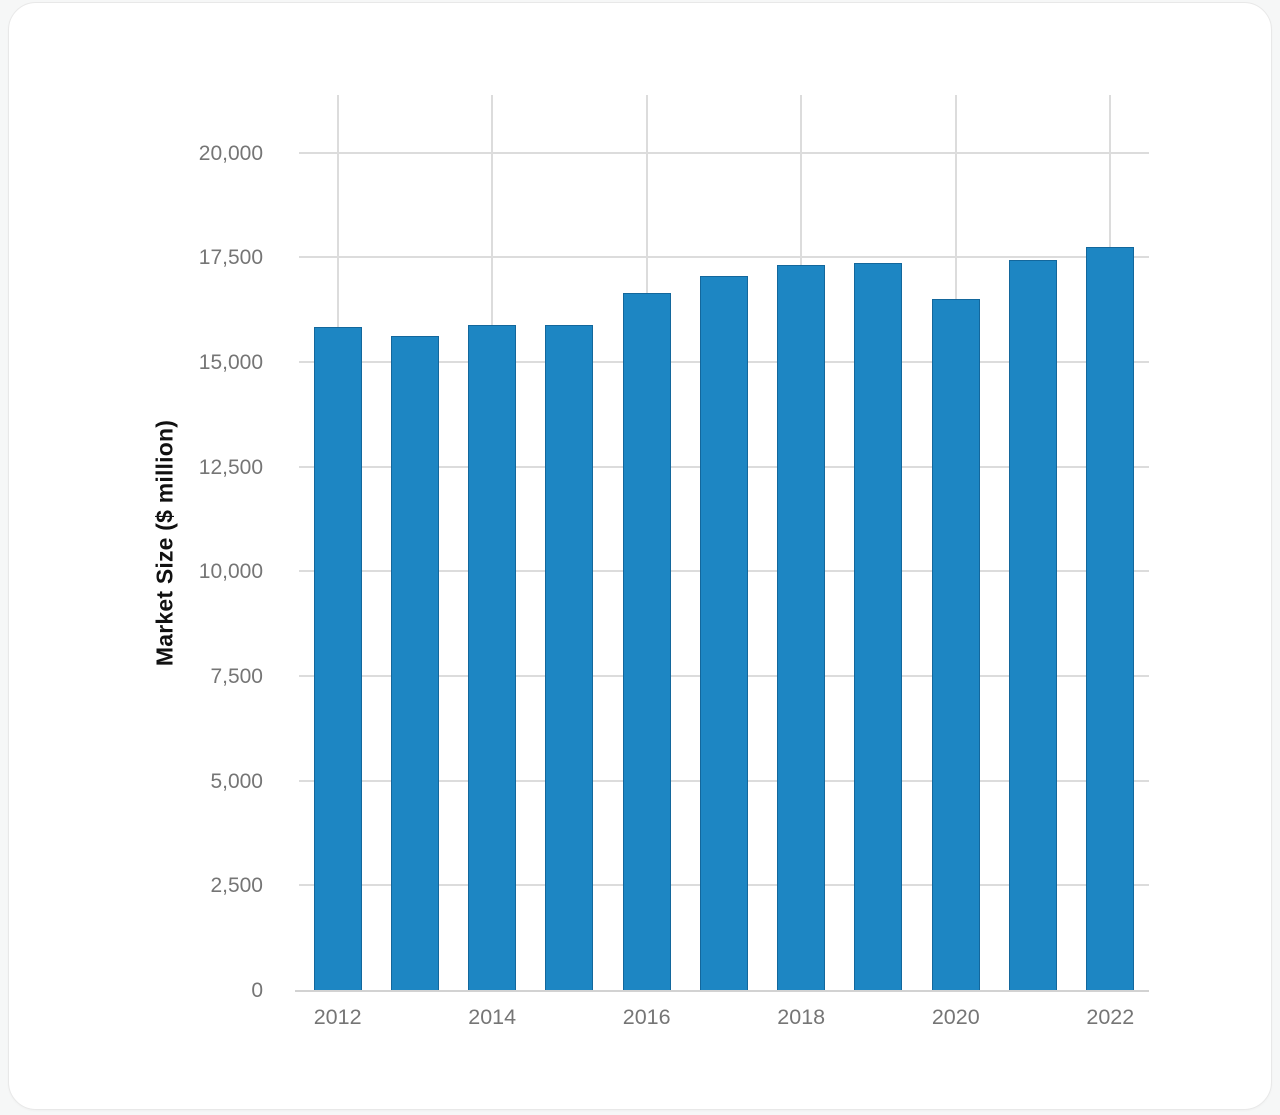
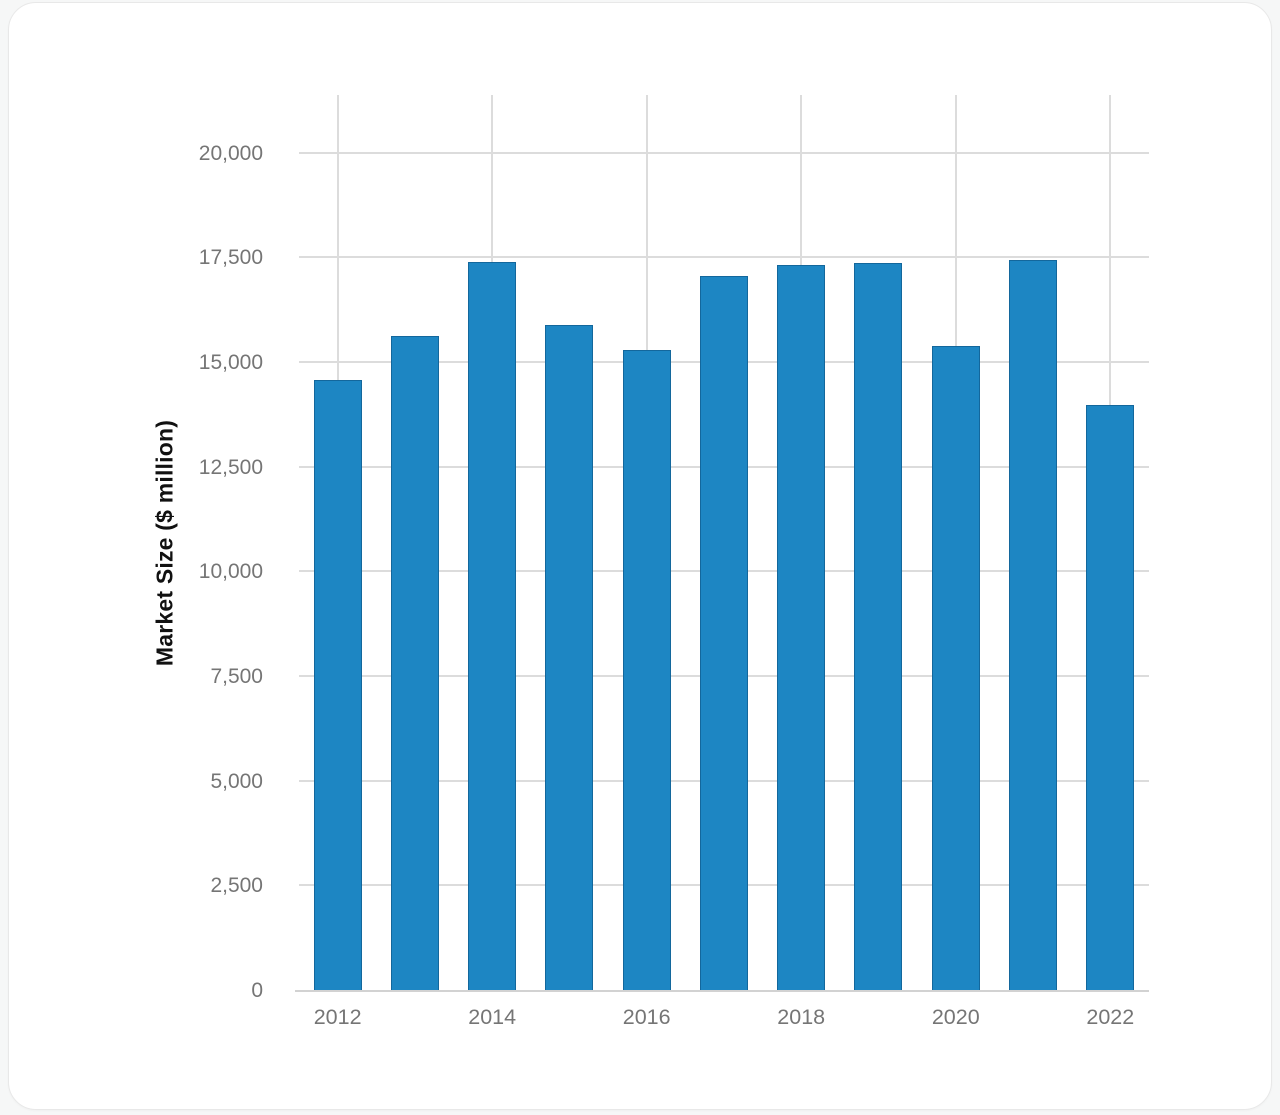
2012: 15800 -> 14600
2014: 15900 -> 17400
2016: 16700 -> 15300
2020: 16500 -> 15400
2022: 17800 -> 14000
